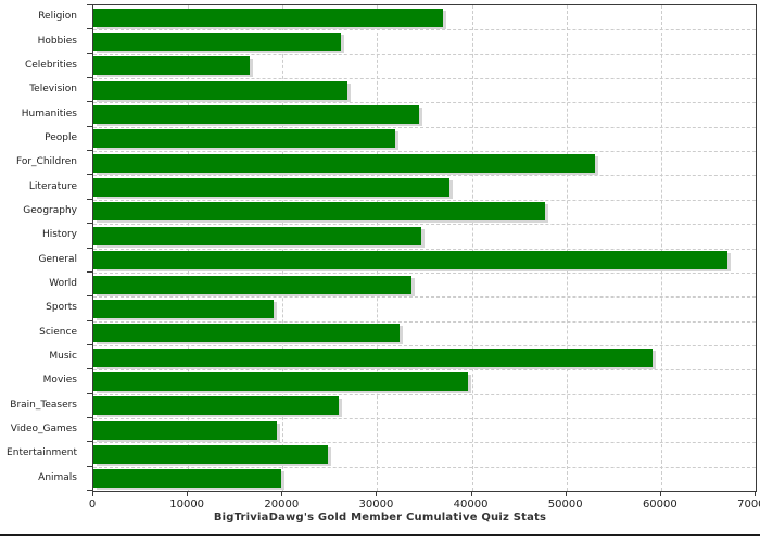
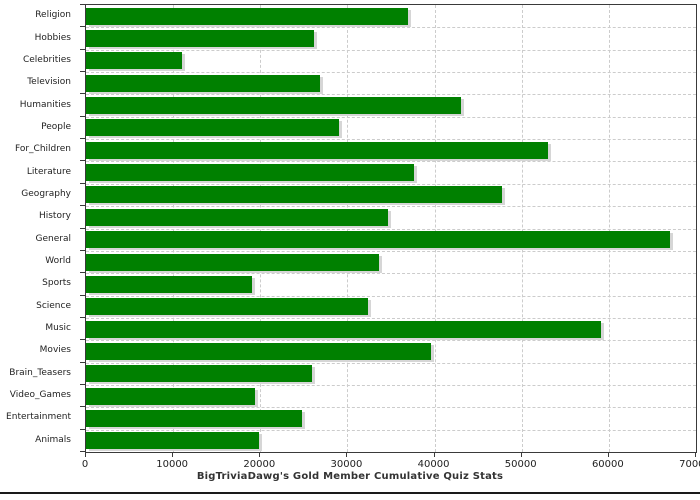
Celebrities: 16000 -> 11000
Humanities: 34000 -> 43000
People: 32000 -> 29000
